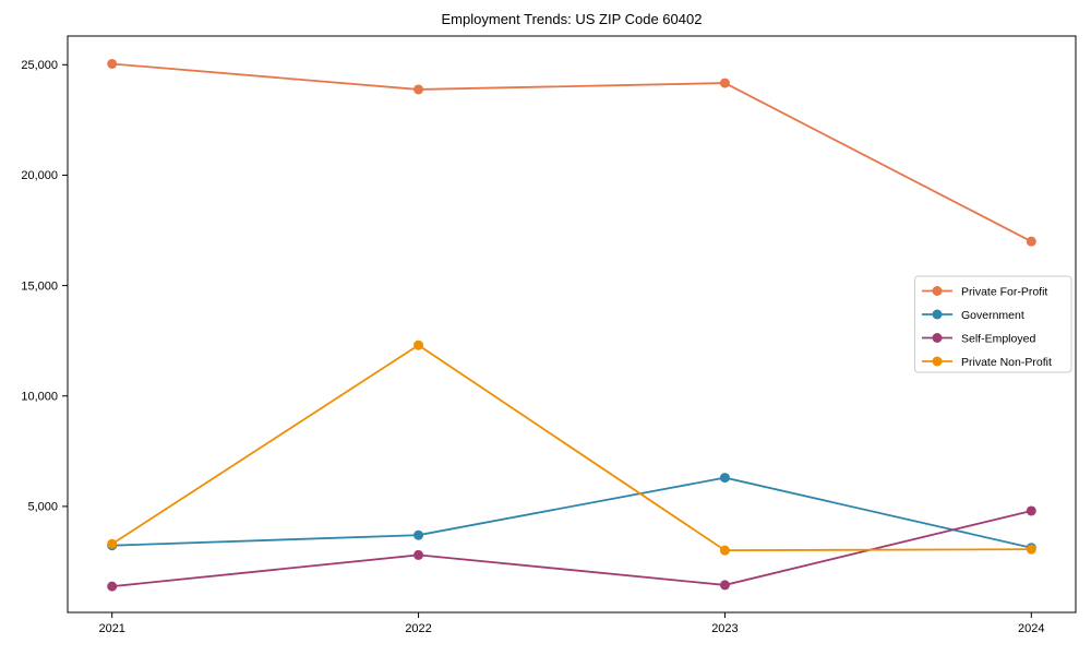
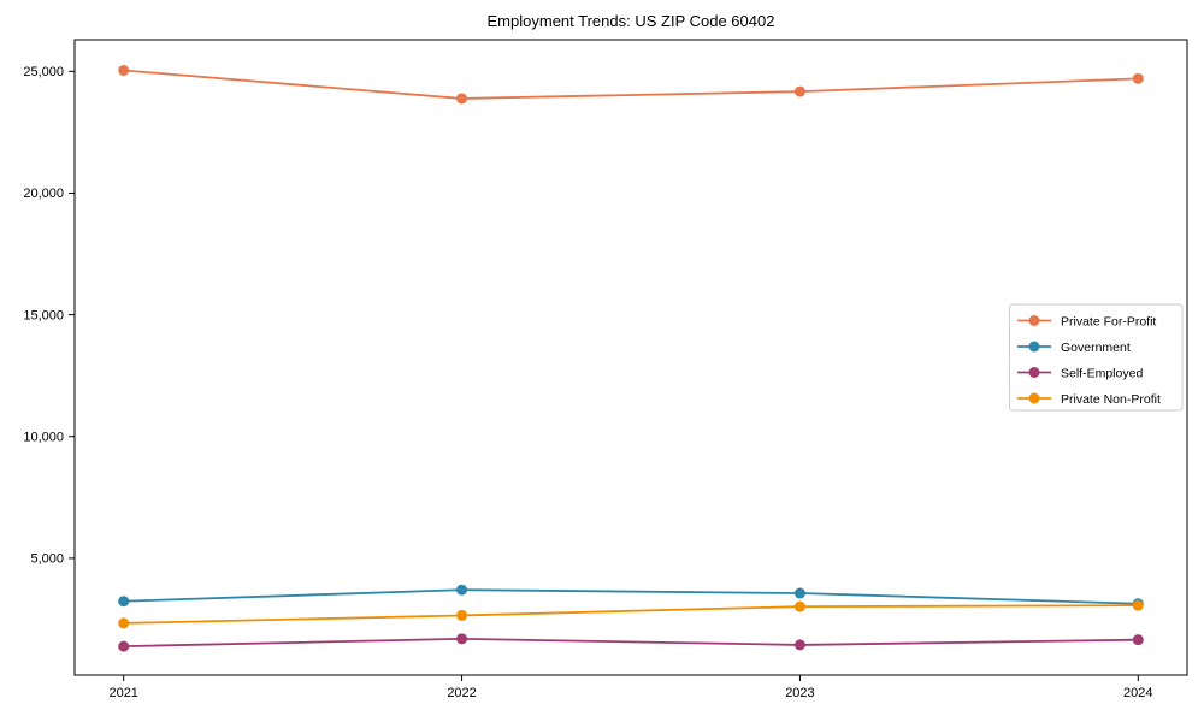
Private Non-Profit/2021: 3300 -> 2300
Self-Employed/2022: 2800 -> 1700
Private Non-Profit/2022: 12300 -> 2600
Government/2023: 6300 -> 3600
Private For-Profit/2024: 17000 -> 24700
Self-Employed/2024: 4800 -> 1600
